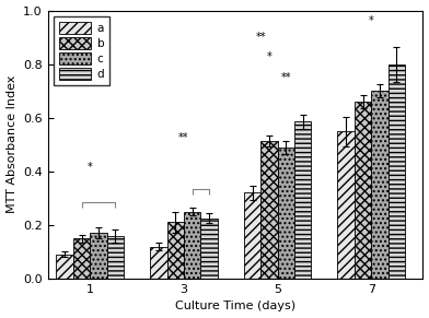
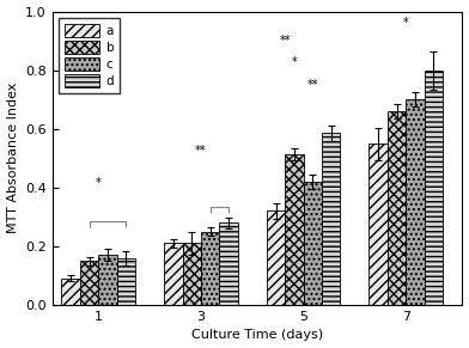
a/3: 0.12 -> 0.21
d/3: 0.225 -> 0.280
c/5: 0.49 -> 0.42
